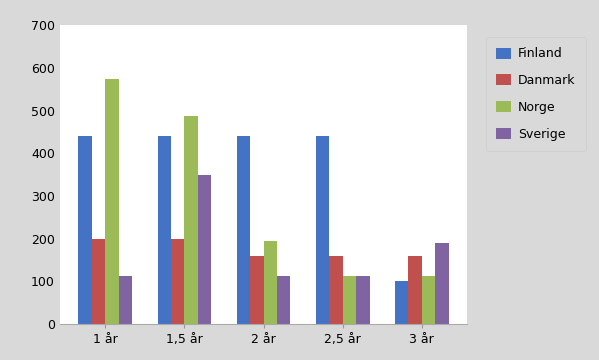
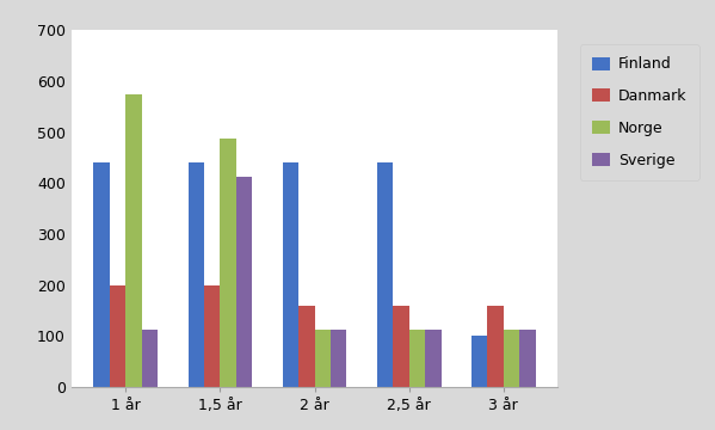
Sverige/1,5 år: 350 -> 413
Norge/2 år: 195 -> 112
Sverige/3 år: 190 -> 112
